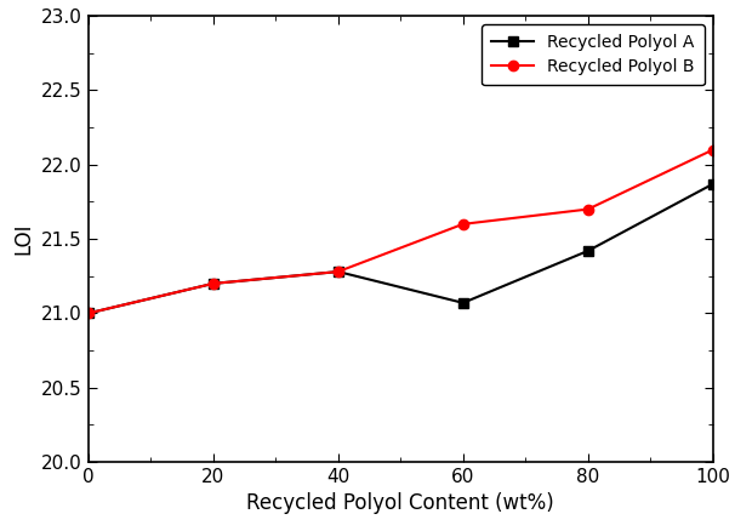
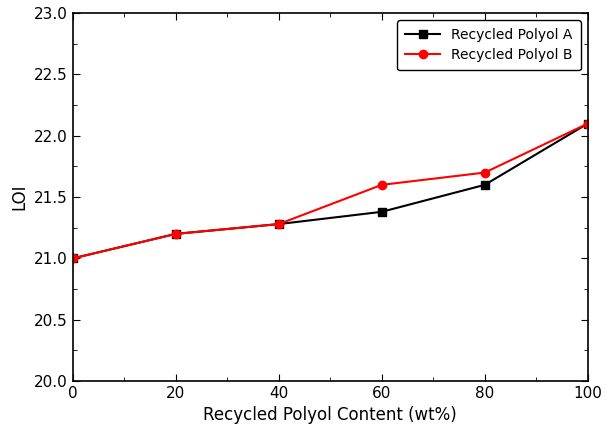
Recycled Polyol A/60: 21.07 -> 21.38
Recycled Polyol A/80: 21.42 -> 21.60
Recycled Polyol A/100: 21.87 -> 22.10
